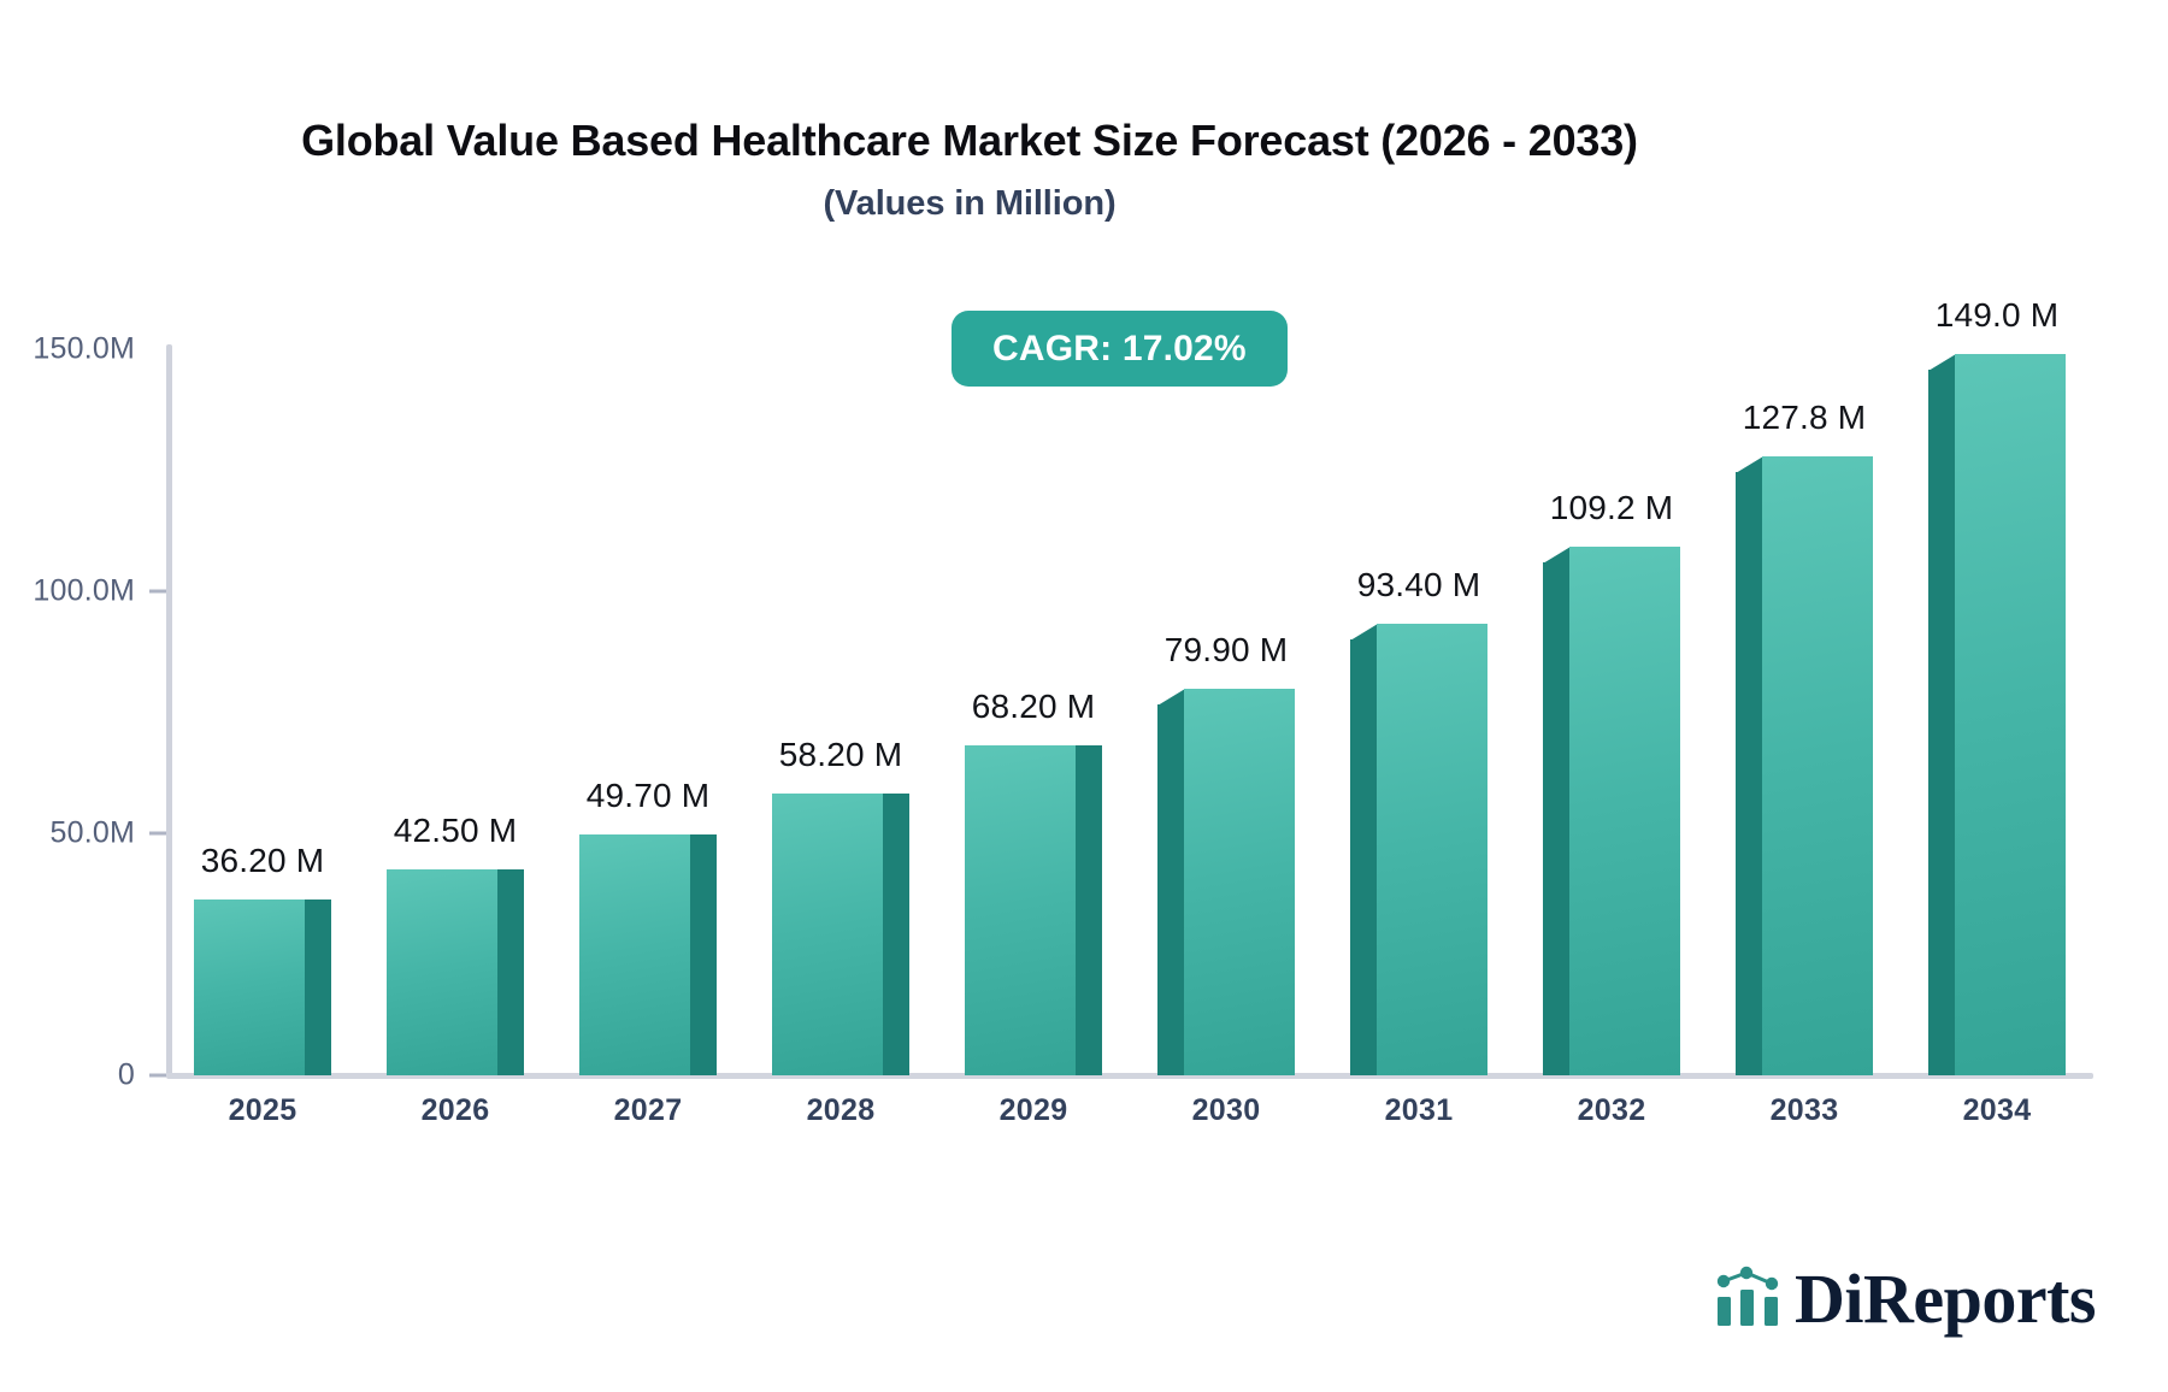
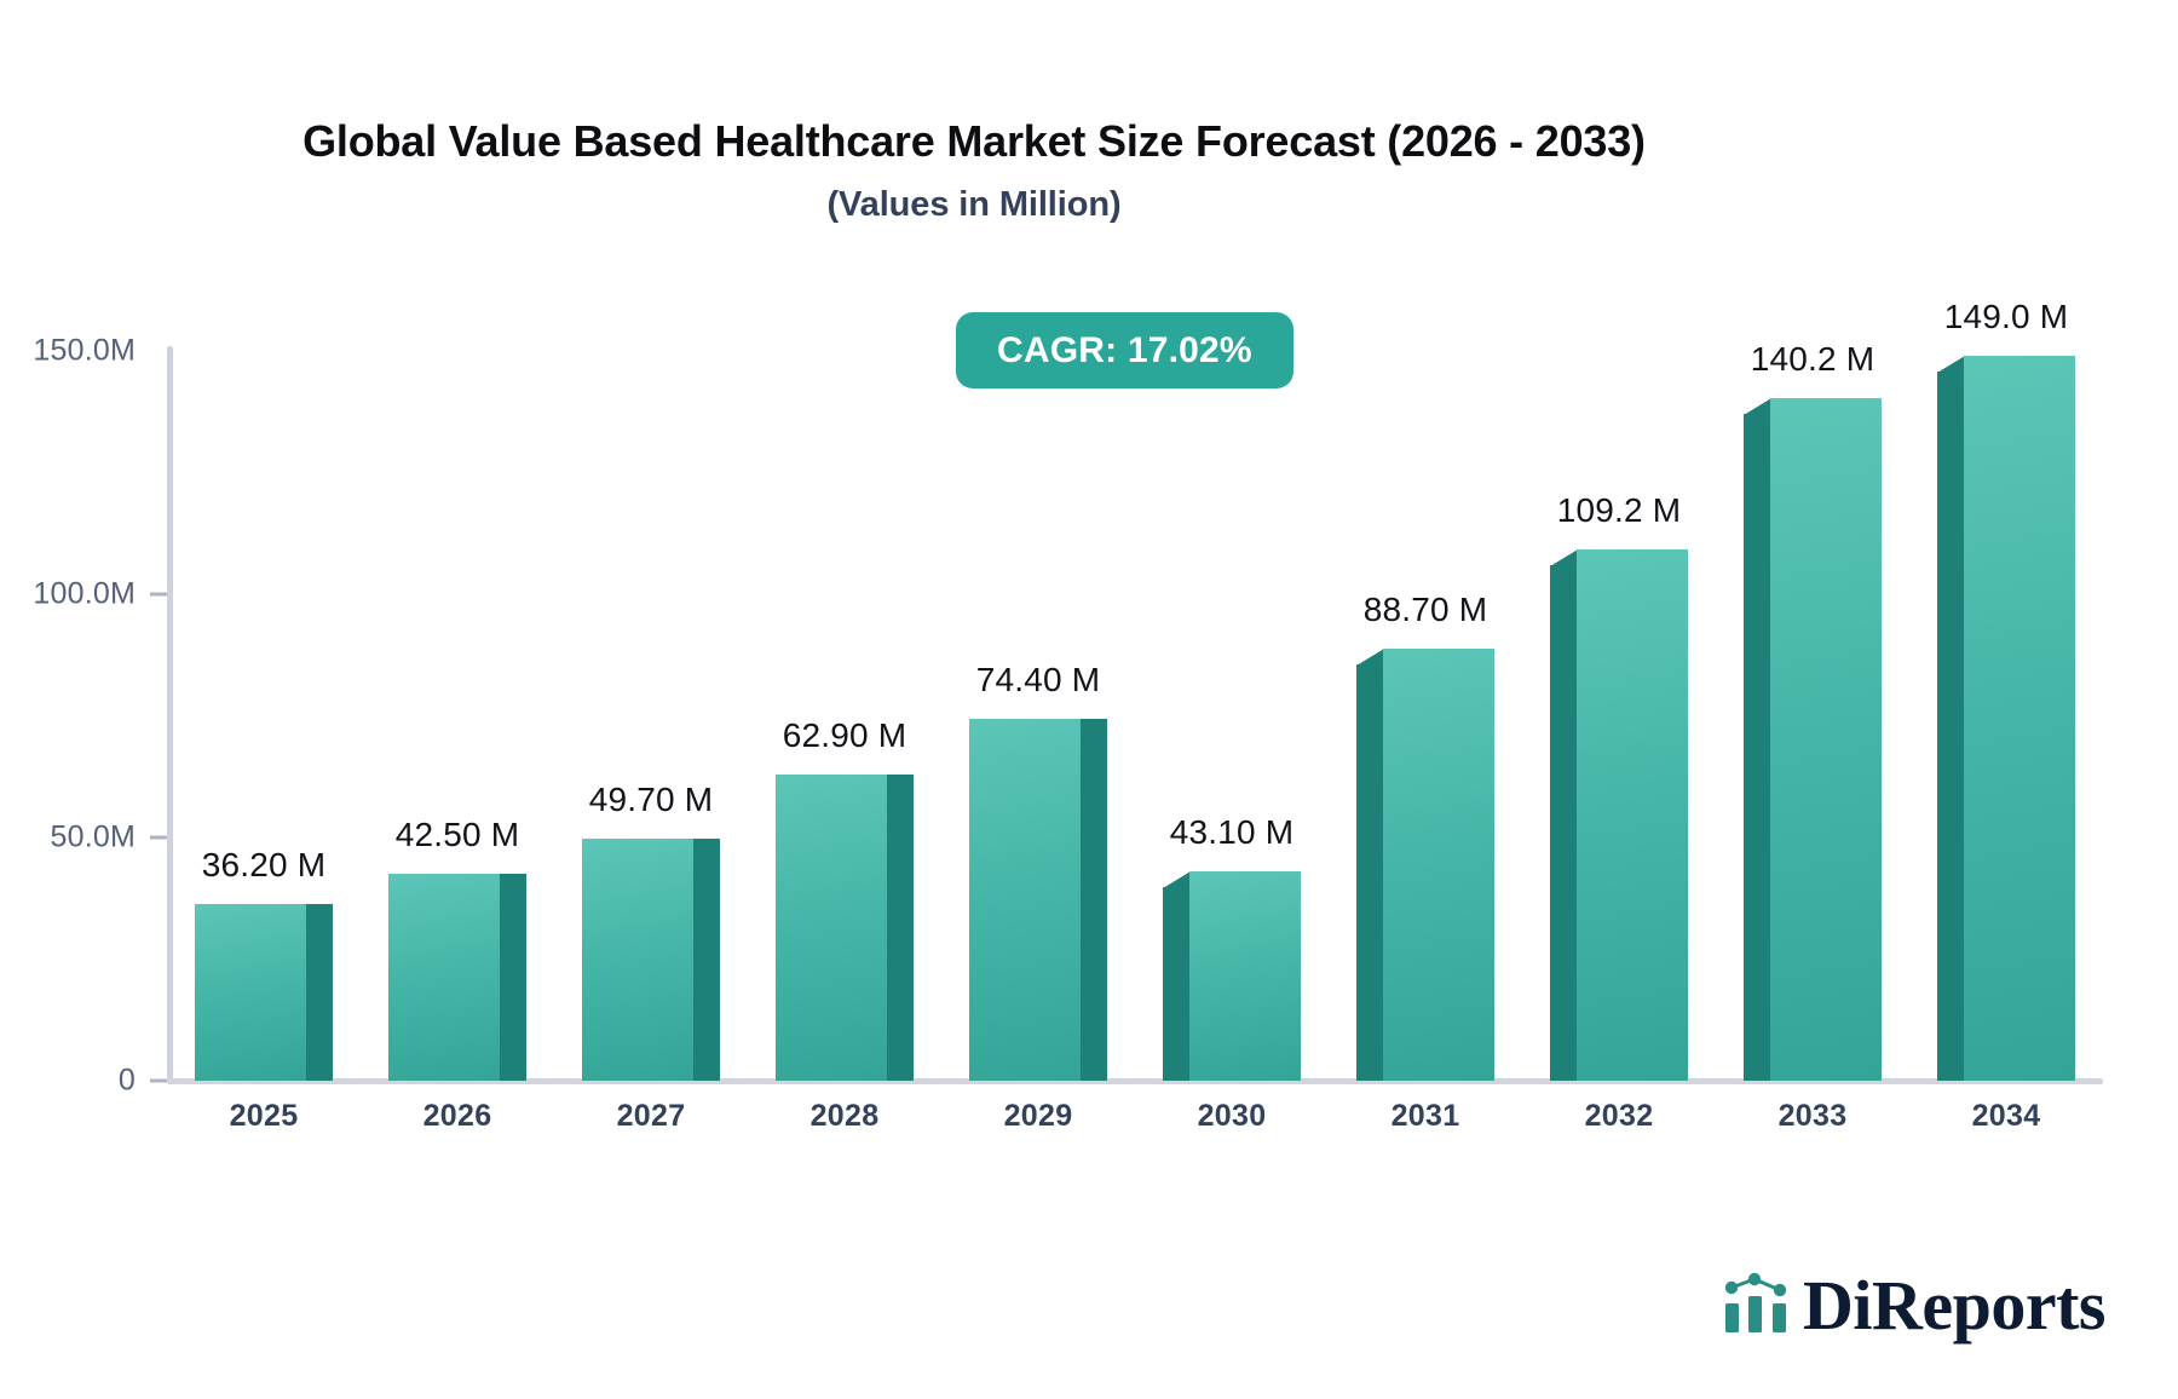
2028: 58.20 -> 62.90
2029: 68.20 -> 74.40
2030: 79.90 -> 43.10
2031: 93.40 -> 88.70
2033: 127.8 -> 140.2
